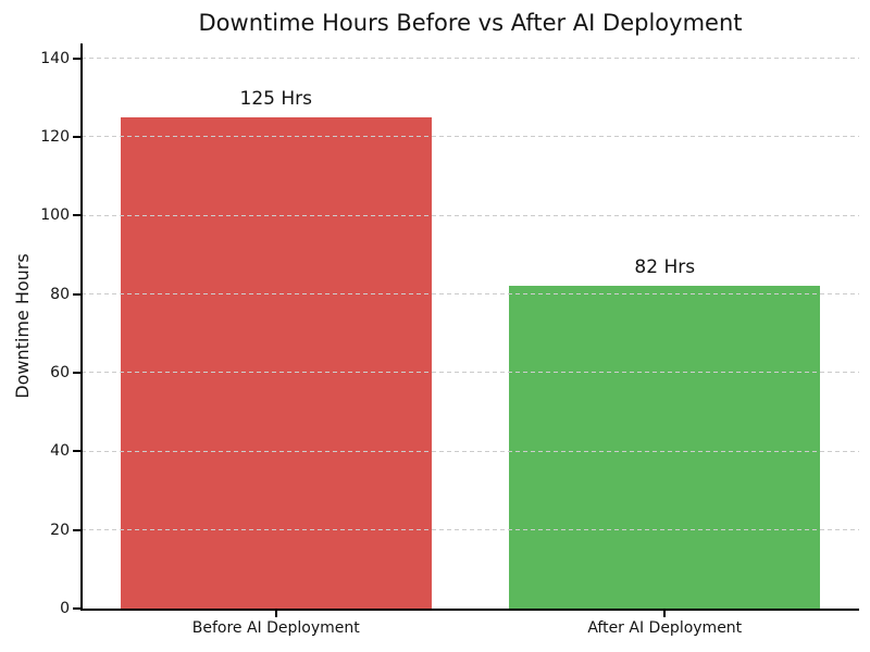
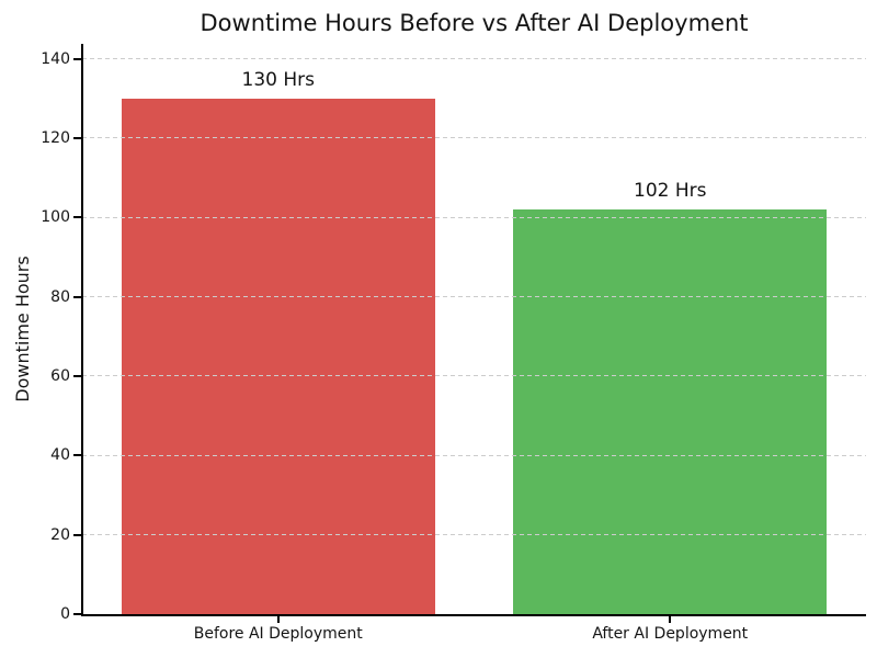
Before AI Deployment: 125 -> 130
After AI Deployment: 82 -> 102
